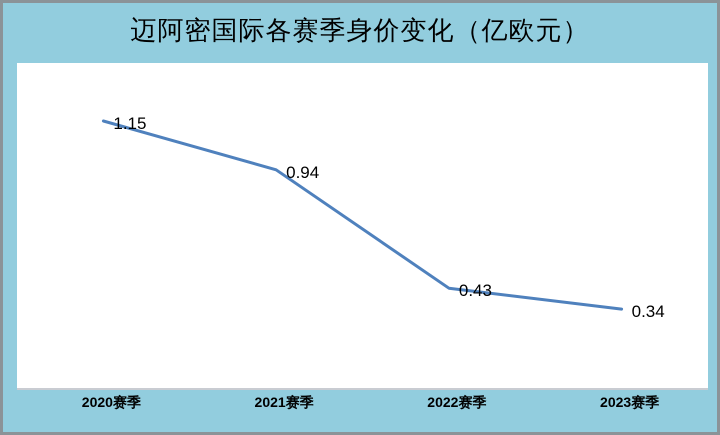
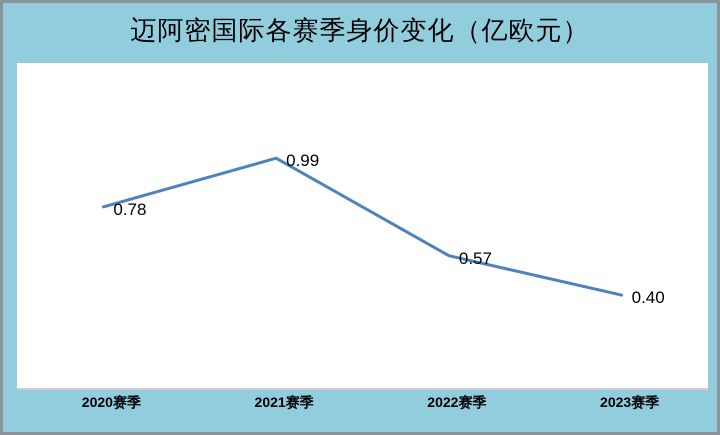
2020赛季: 1.15 -> 0.78
2021赛季: 0.94 -> 0.99
2022赛季: 0.43 -> 0.57
2023赛季: 0.34 -> 0.40
